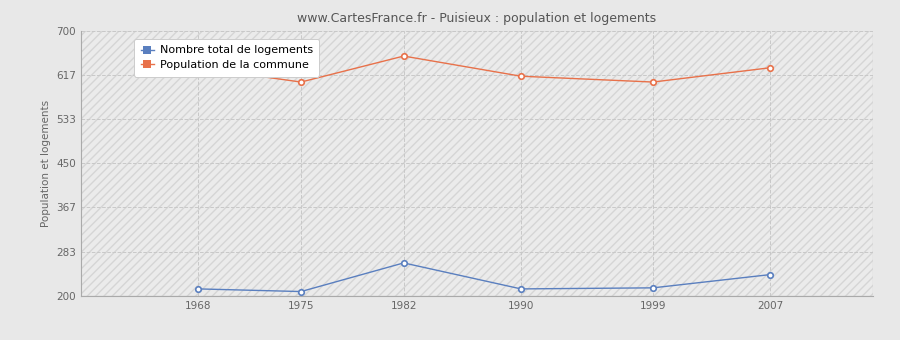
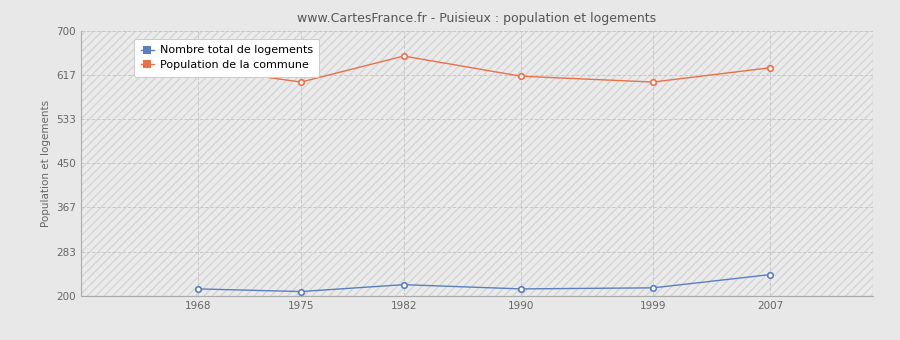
Nombre total de logements/1982: 262 -> 221
